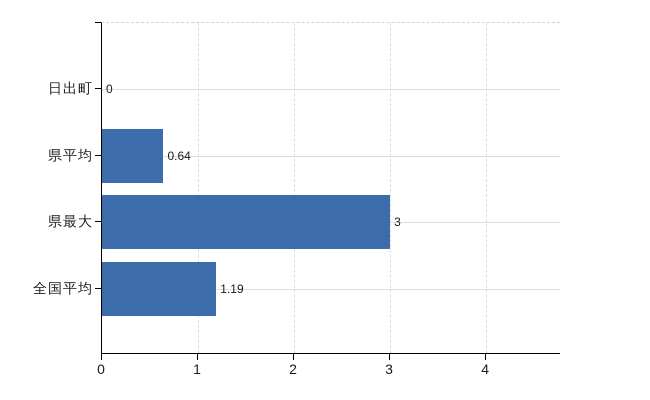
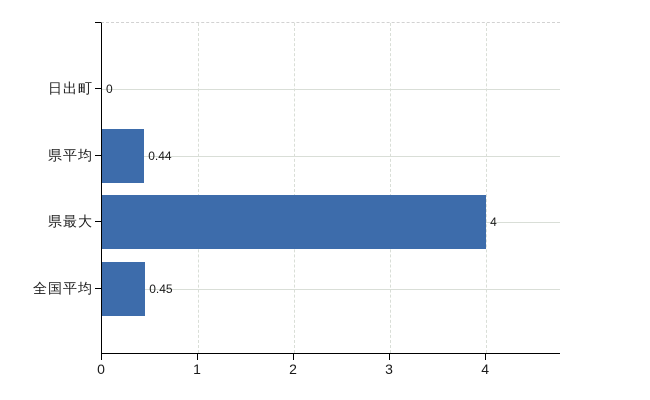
県平均: 0.64 -> 0.44
県最大: 3 -> 4
全国平均: 1.19 -> 0.45
